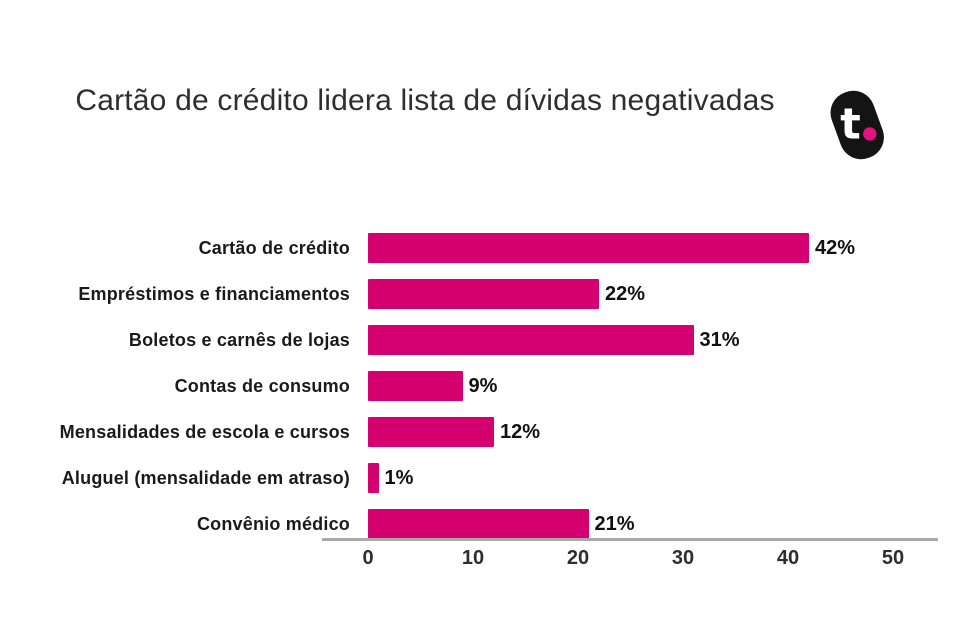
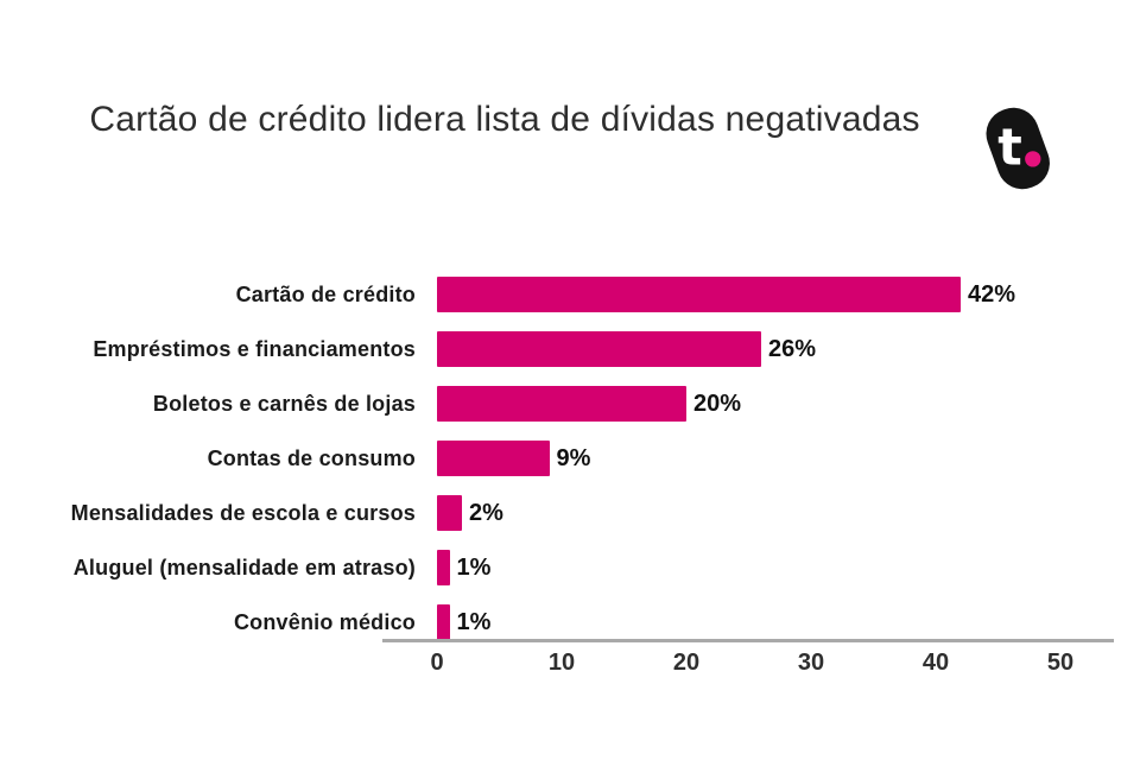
Empréstimos e financiamentos: 22% -> 26%
Boletos e carnês de lojas: 31% -> 20%
Mensalidades de escola e cursos: 12% -> 2%
Convênio médico: 21% -> 1%
